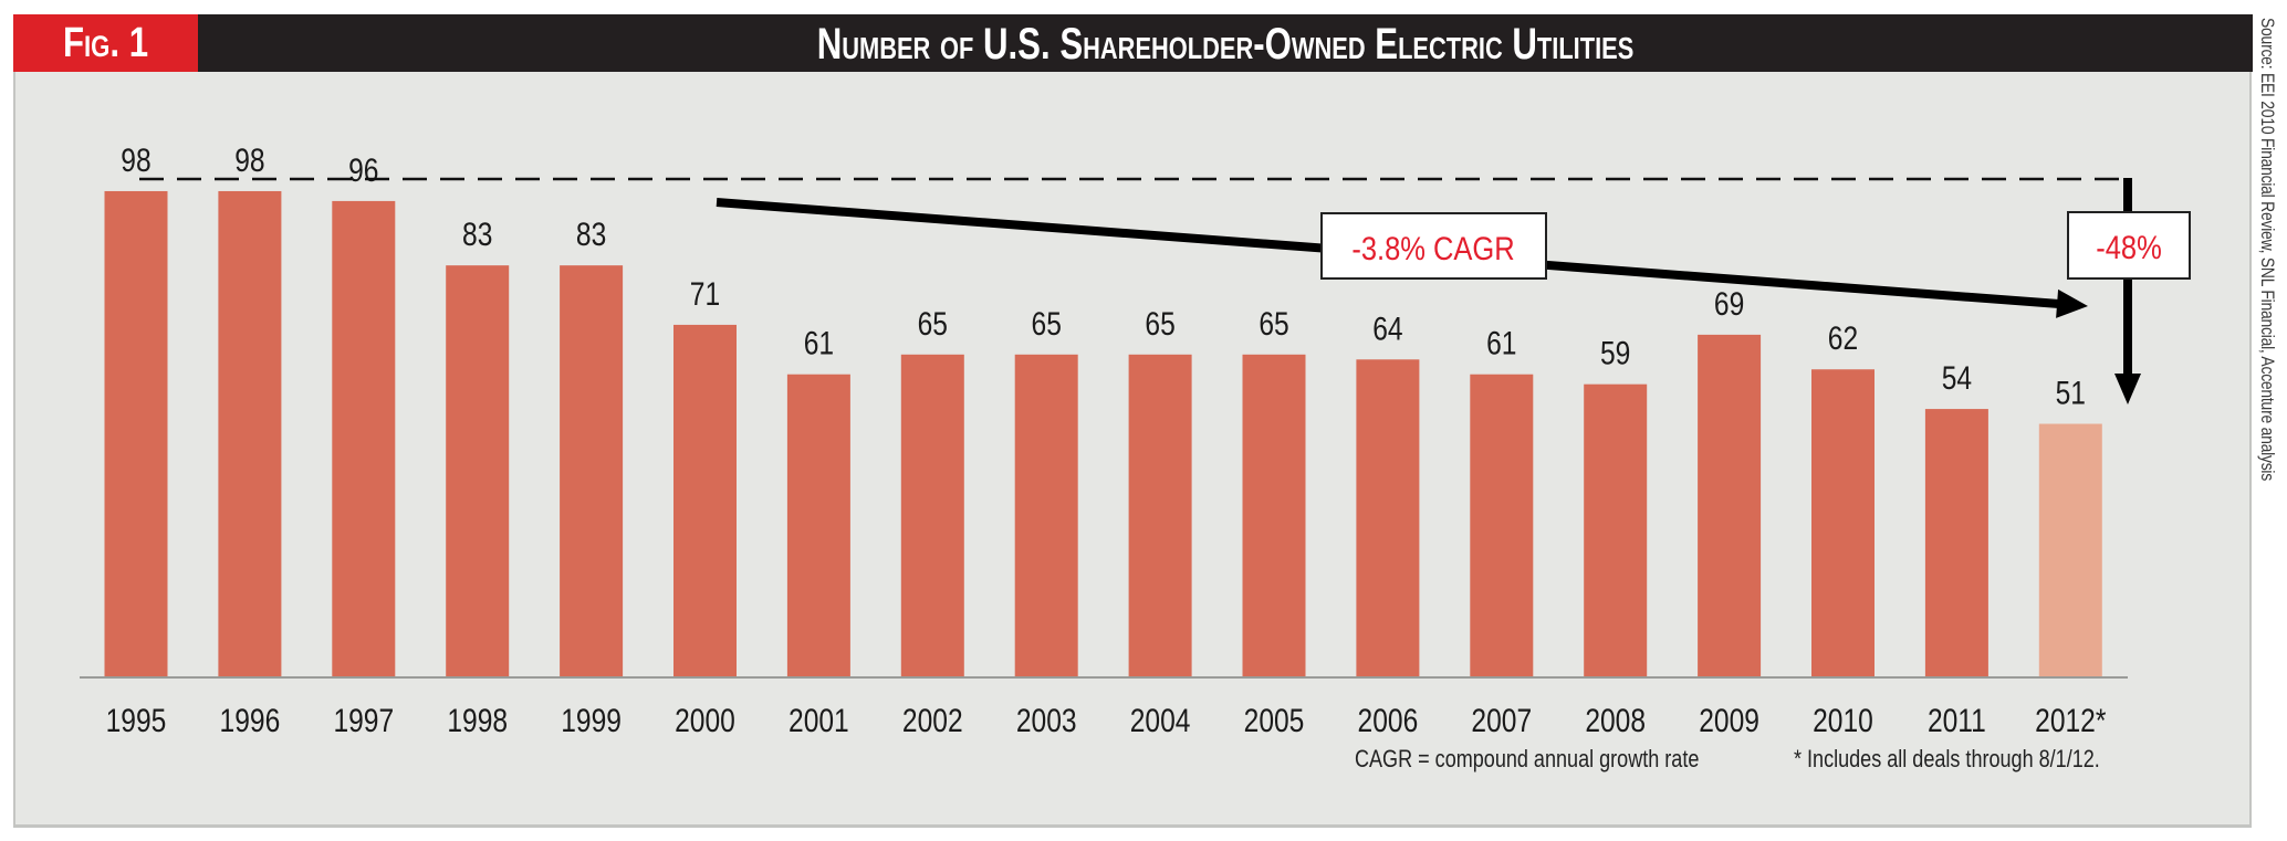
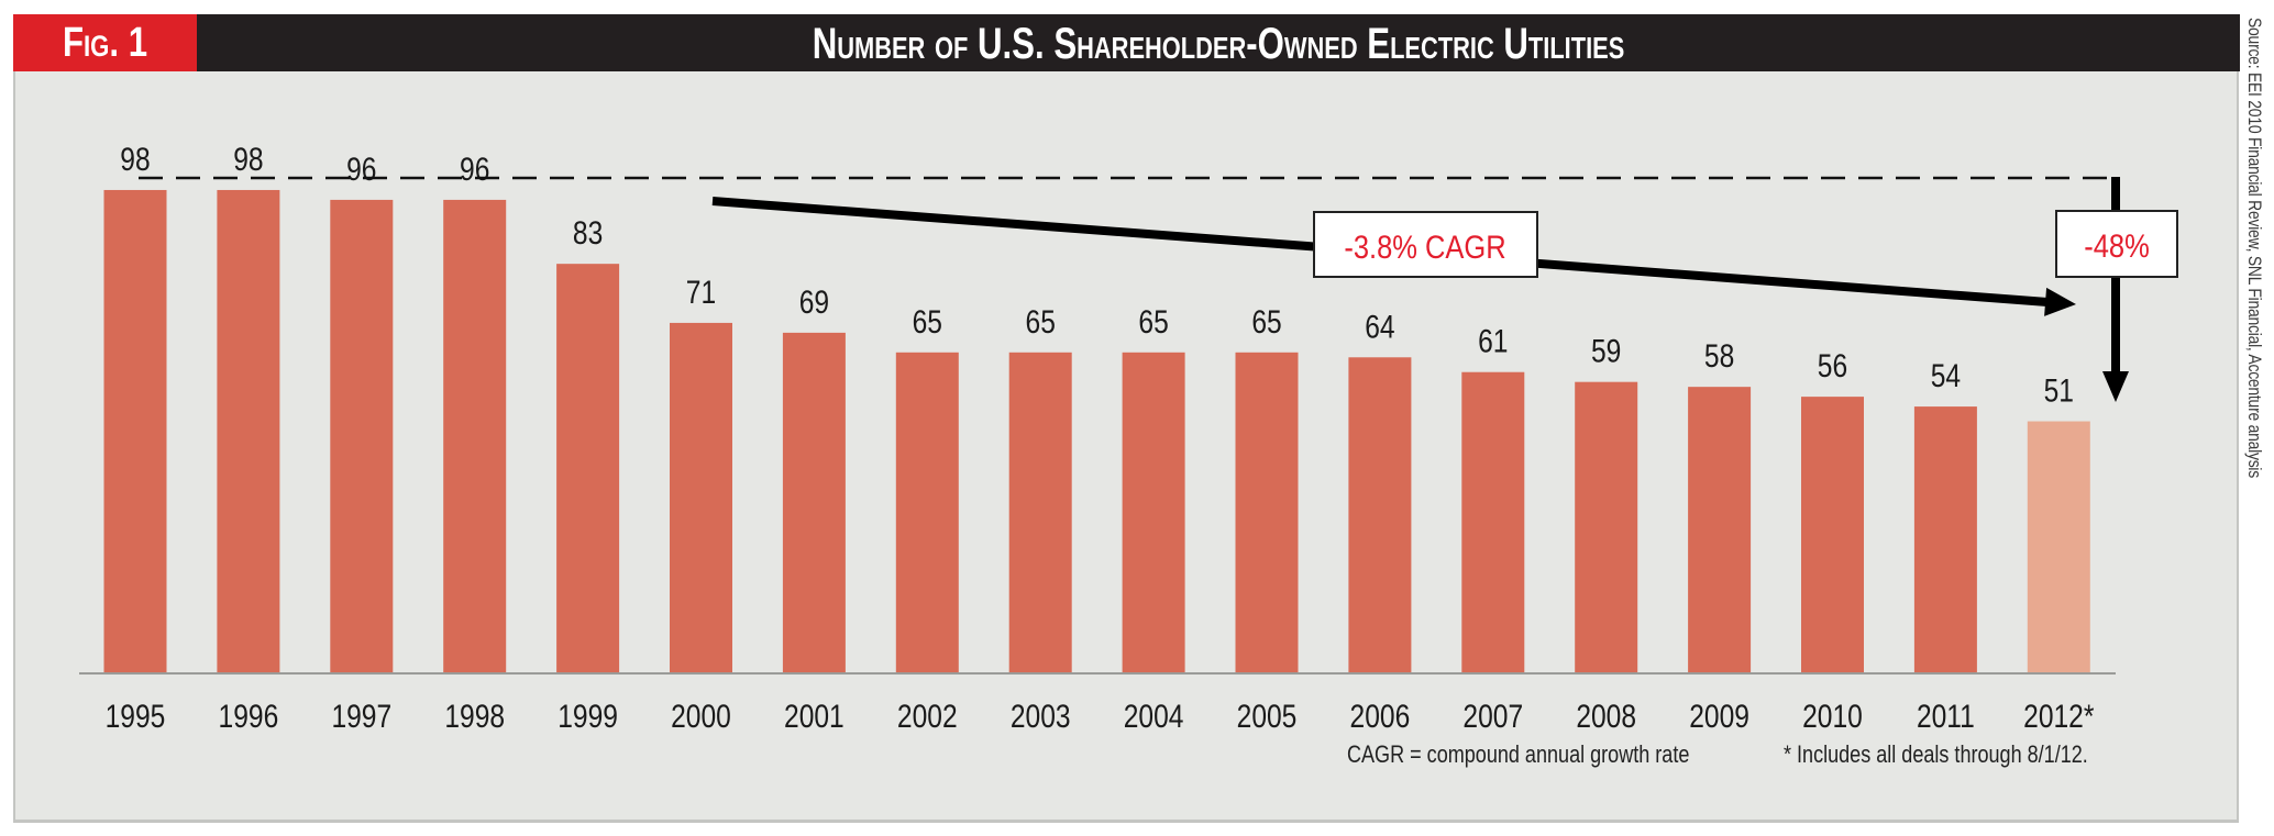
1998: 83 -> 96
2001: 61 -> 69
2009: 69 -> 58
2010: 62 -> 56
